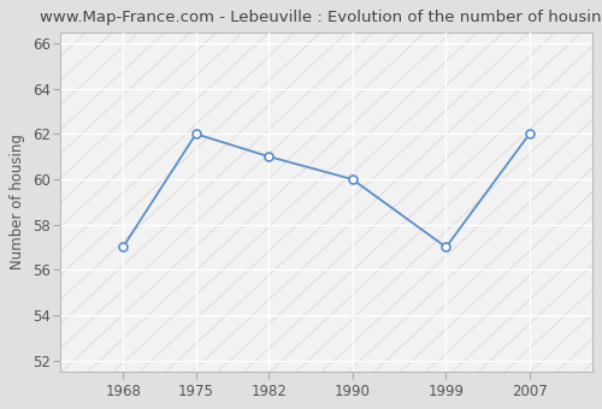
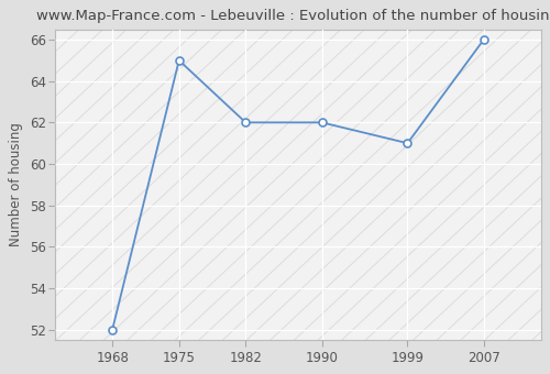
1968: 57 -> 52
1975: 62 -> 65
1982: 61 -> 62
1990: 60 -> 62
1999: 57 -> 61
2007: 62 -> 66
